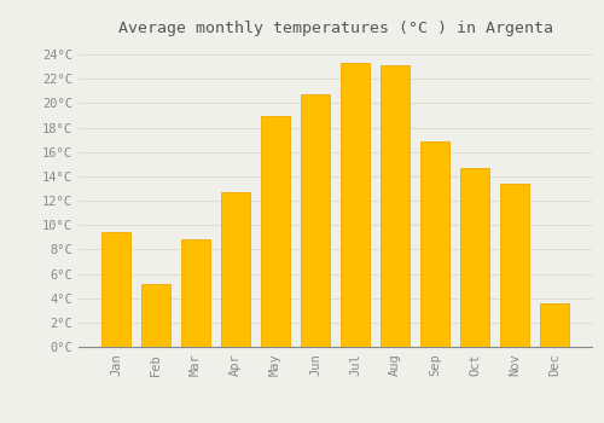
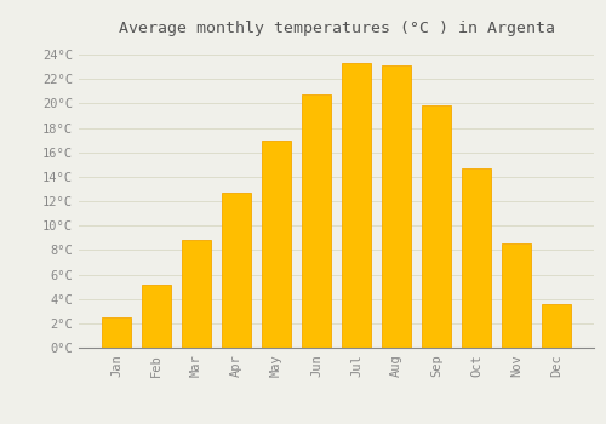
Jan: 9.4°C -> 2.5°C
May: 18.9°C -> 17.0°C
Sep: 16.9°C -> 19.8°C
Nov: 13.4°C -> 8.5°C
